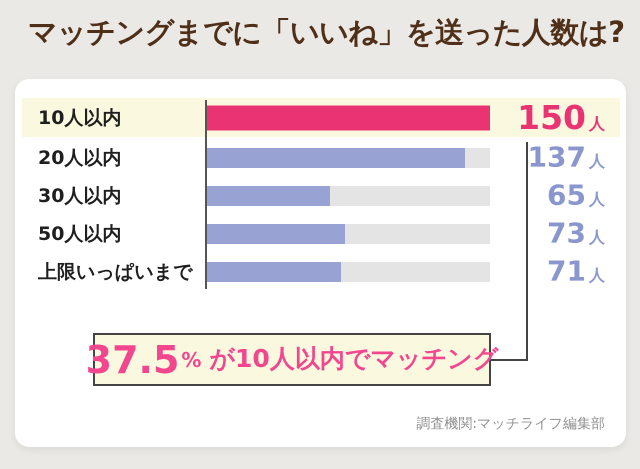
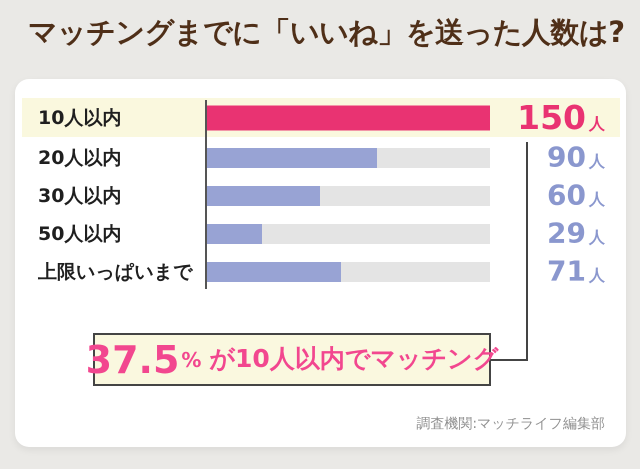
20人以内: 137 -> 90
30人以内: 65 -> 60
50人以内: 73 -> 29
